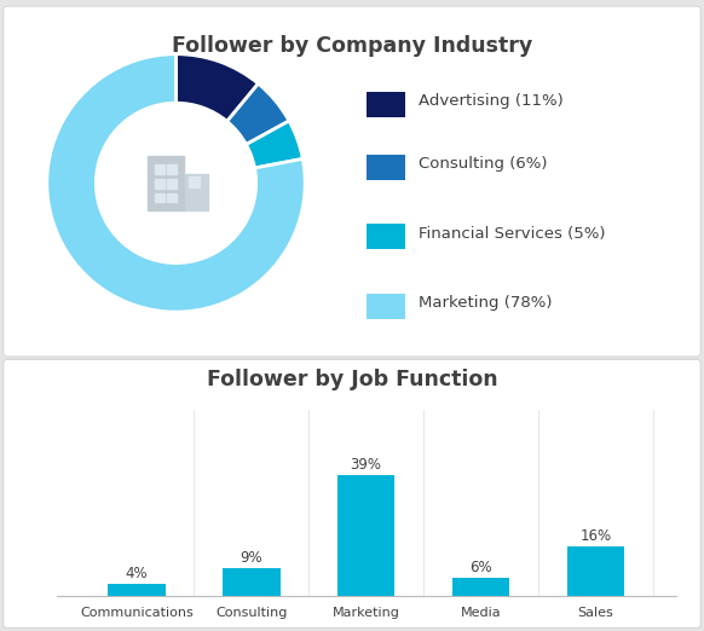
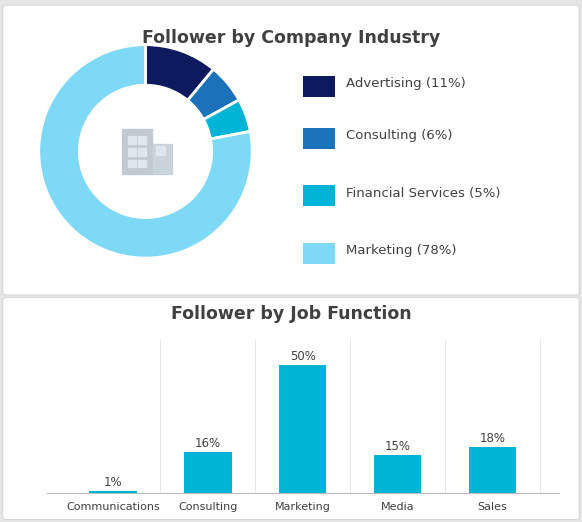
Communications: 4% -> 1%
Consulting: 9% -> 16%
Marketing: 39% -> 50%
Media: 6% -> 15%
Sales: 16% -> 18%
